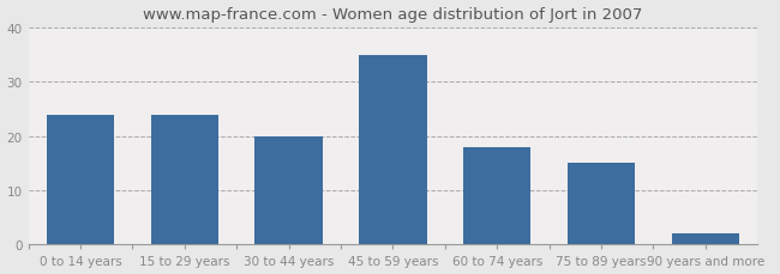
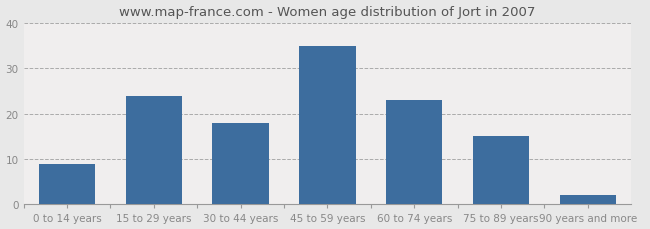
0 to 14 years: 24 -> 9
30 to 44 years: 20 -> 18
60 to 74 years: 18 -> 23
